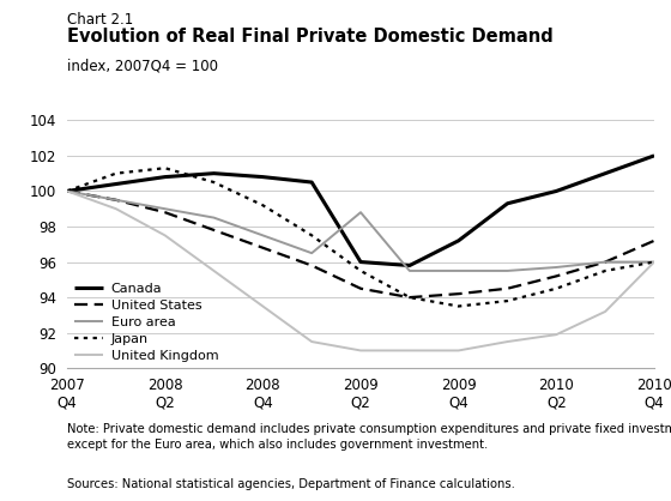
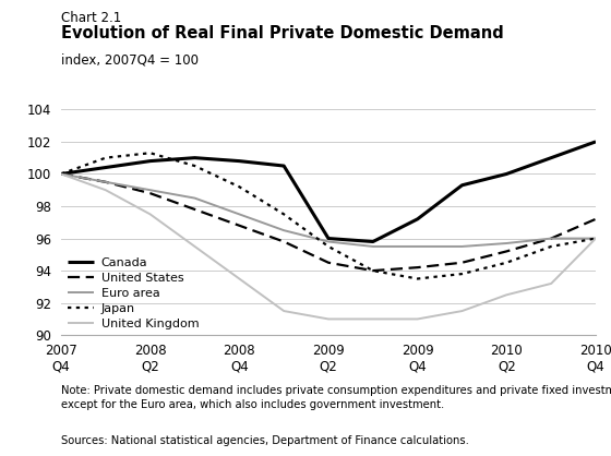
Euro area/2009 Q2: 98.8 -> 95.8
United Kingdom/2010 Q2: 91.9 -> 92.5
